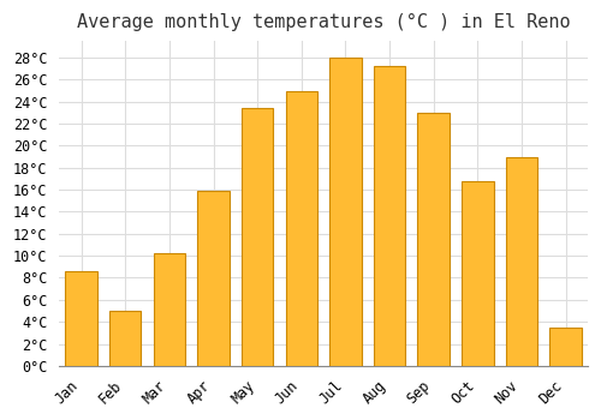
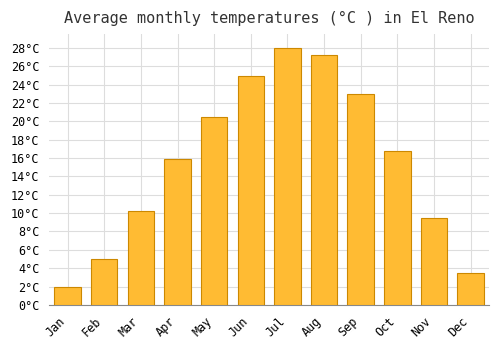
Jan: 8.6°C -> 2.0°C
May: 23.4°C -> 20.5°C
Nov: 19.0°C -> 9.5°C
